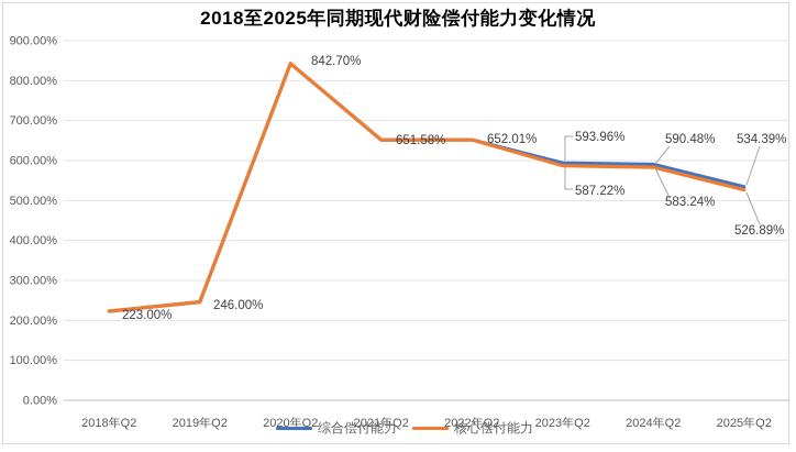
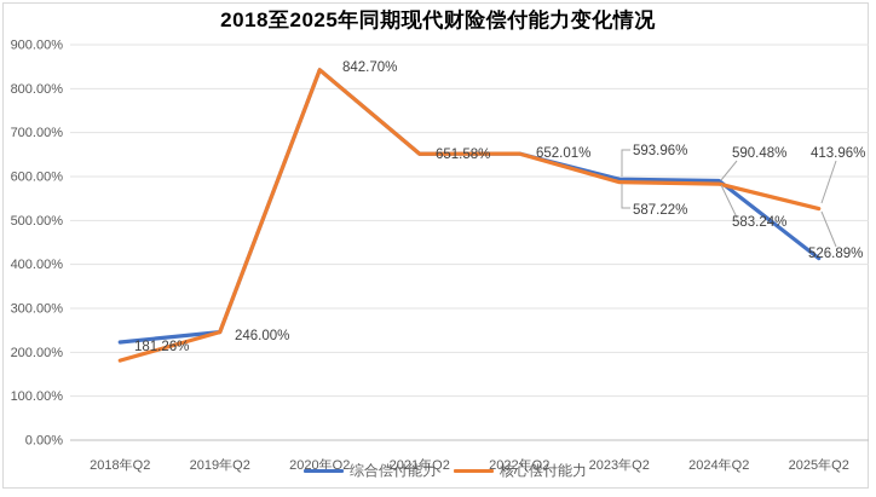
核心偿付能力/2018年Q2: 223.00% -> 181.26%
综合偿付能力/2025年Q2: 534.39% -> 413.96%
